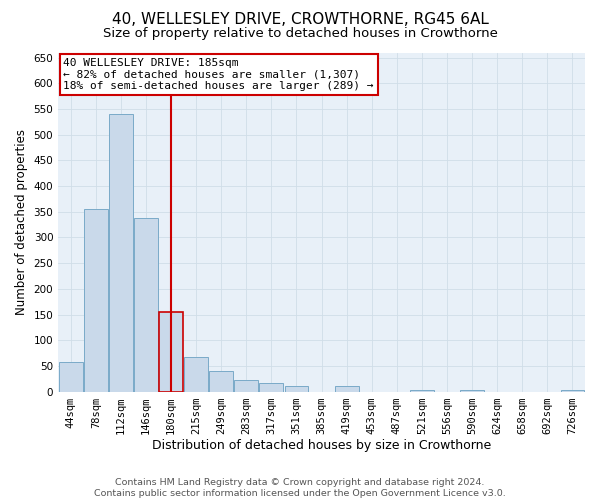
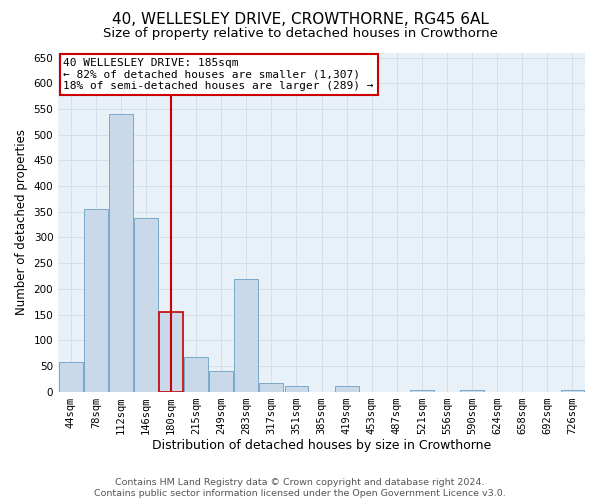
283sqm: 22 -> 220
